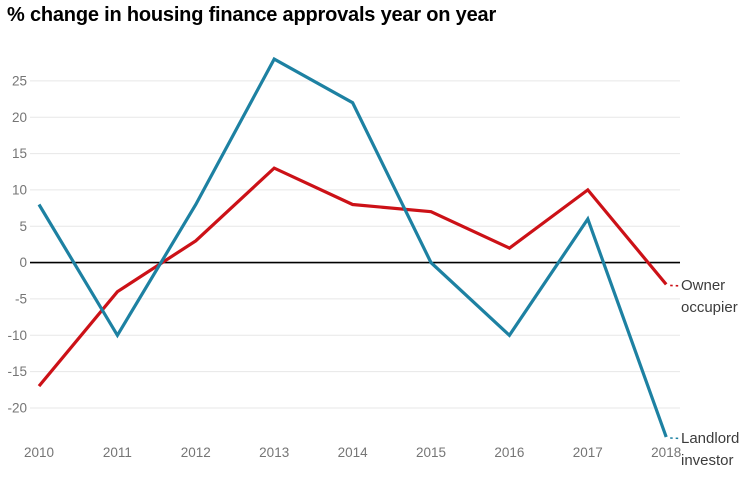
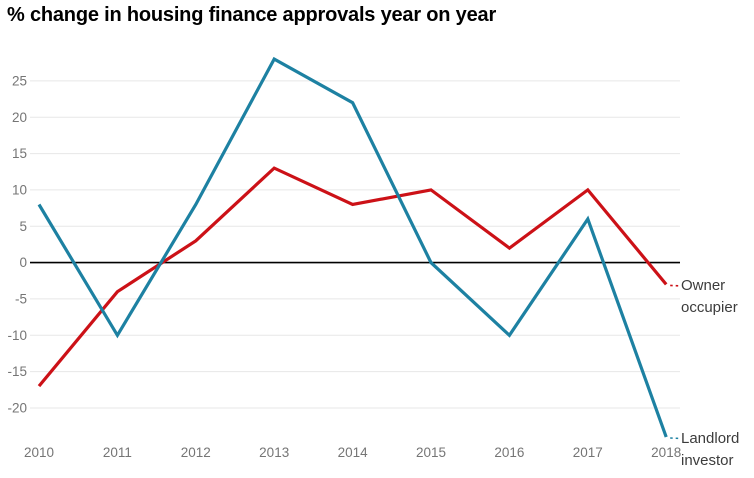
Owner occupier/2015: 7 -> 10
